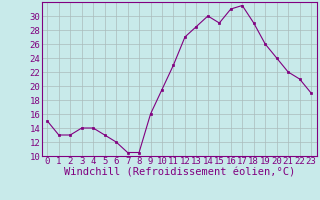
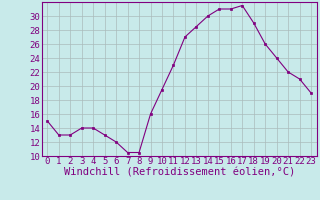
15: 29.0 -> 31.0
